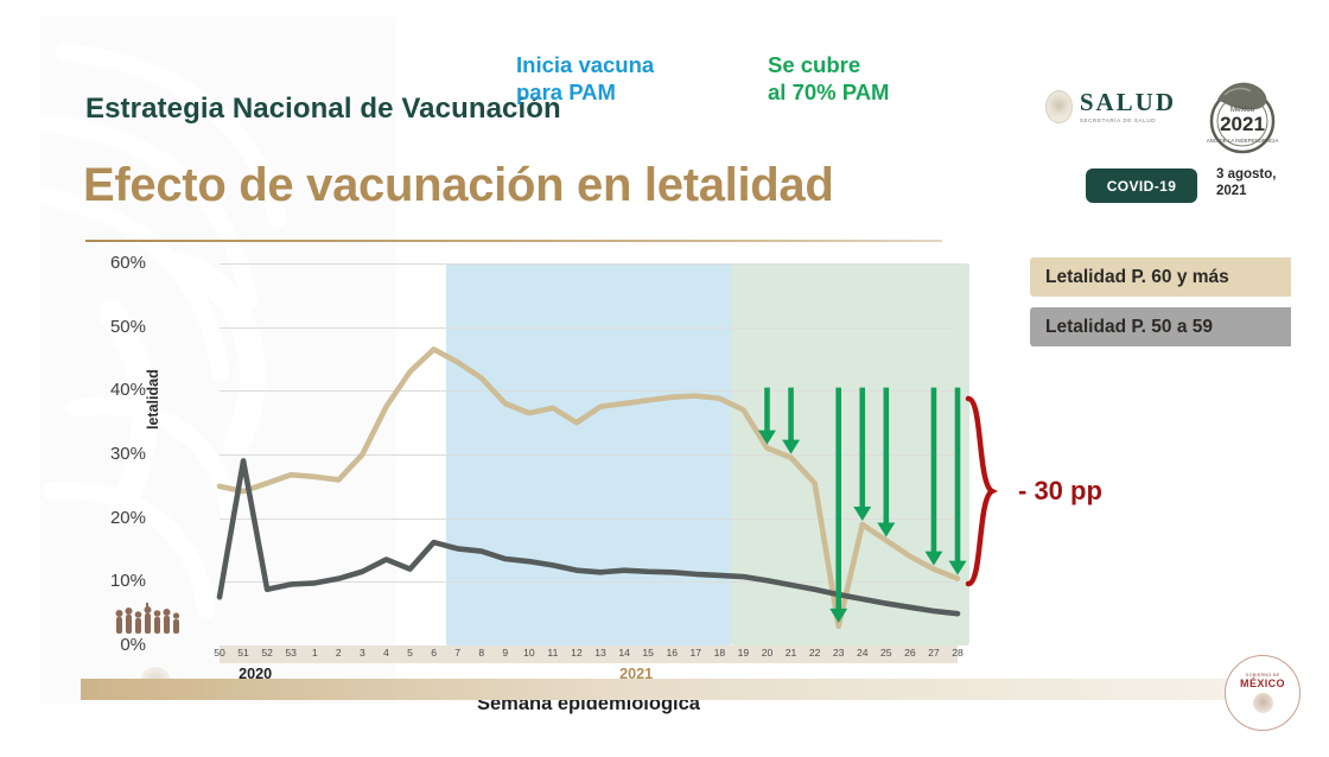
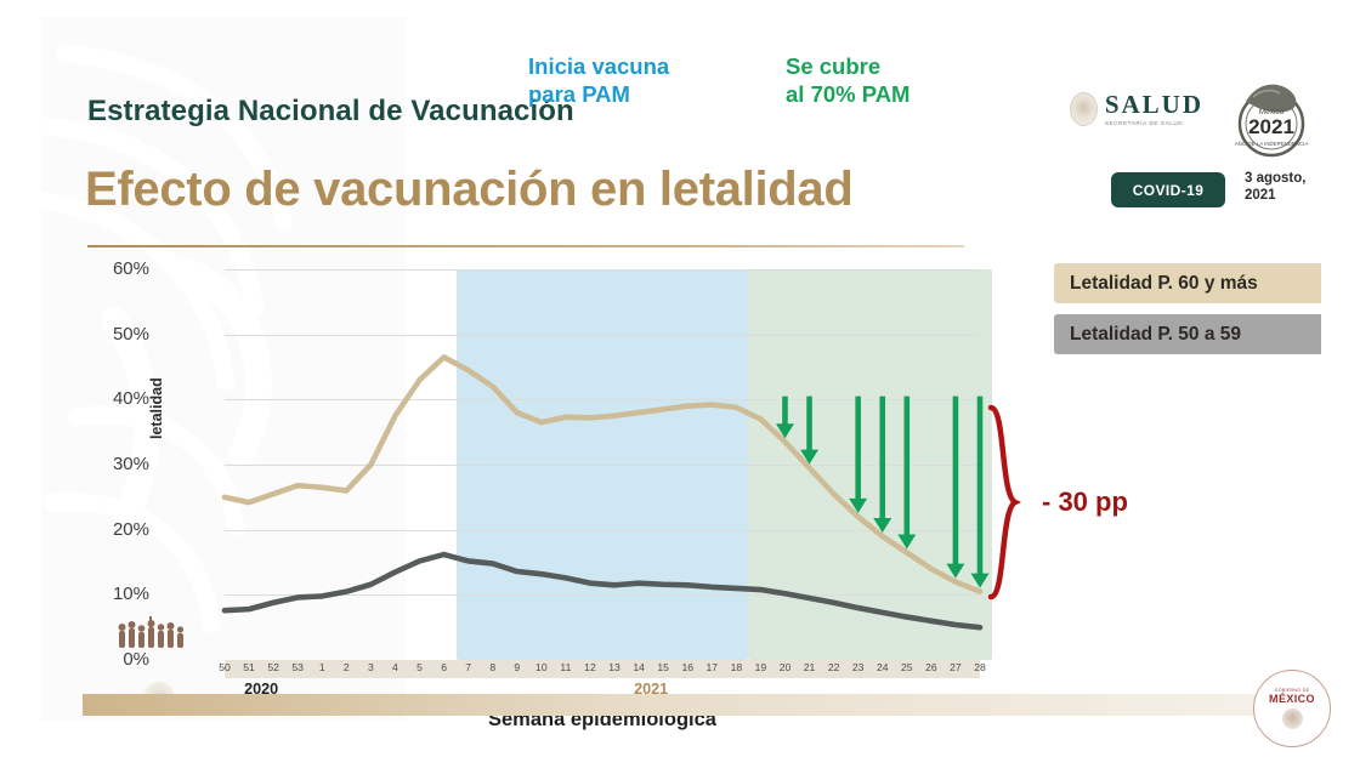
Letalidad P. 50 a 59/51: 29% -> 8%
Letalidad P. 50 a 59/5: 12% -> 15%
Letalidad P. 60 y más/12: 35% -> 37%
Letalidad P. 60 y más/20: 31% -> 34%
Letalidad P. 60 y más/23: 3% -> 22%
